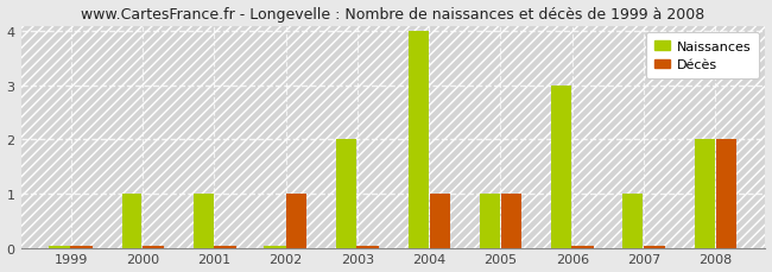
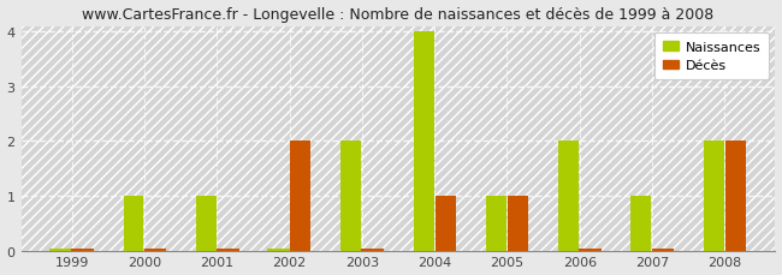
Décès/2002: 1 -> 2
Naissances/2006: 3 -> 2
